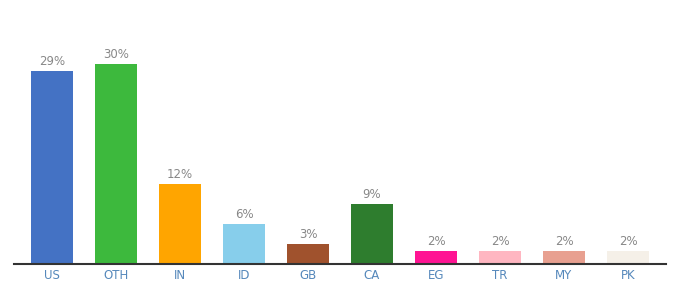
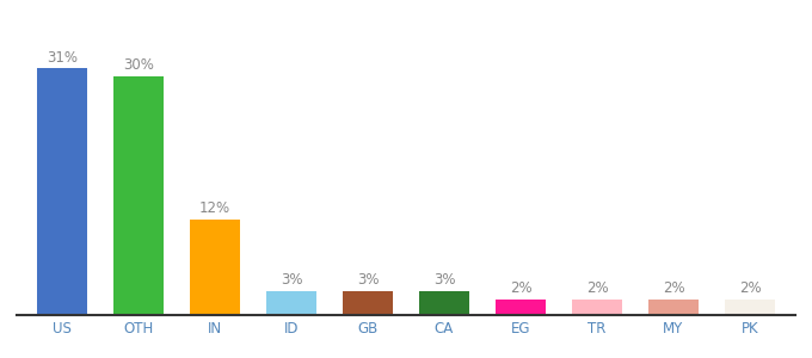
US: 29% -> 31%
ID: 6% -> 3%
CA: 9% -> 3%
